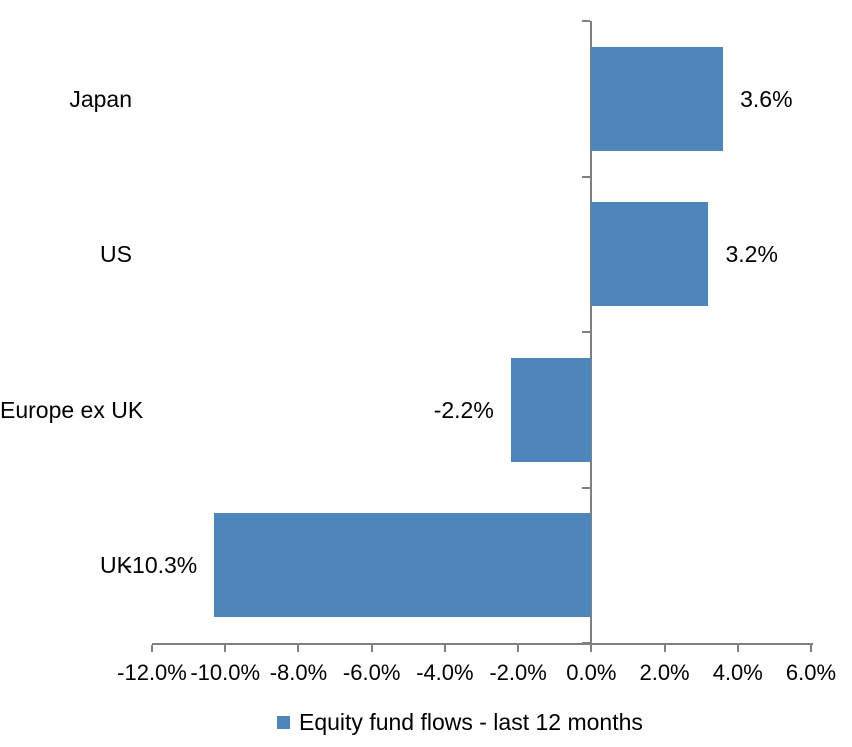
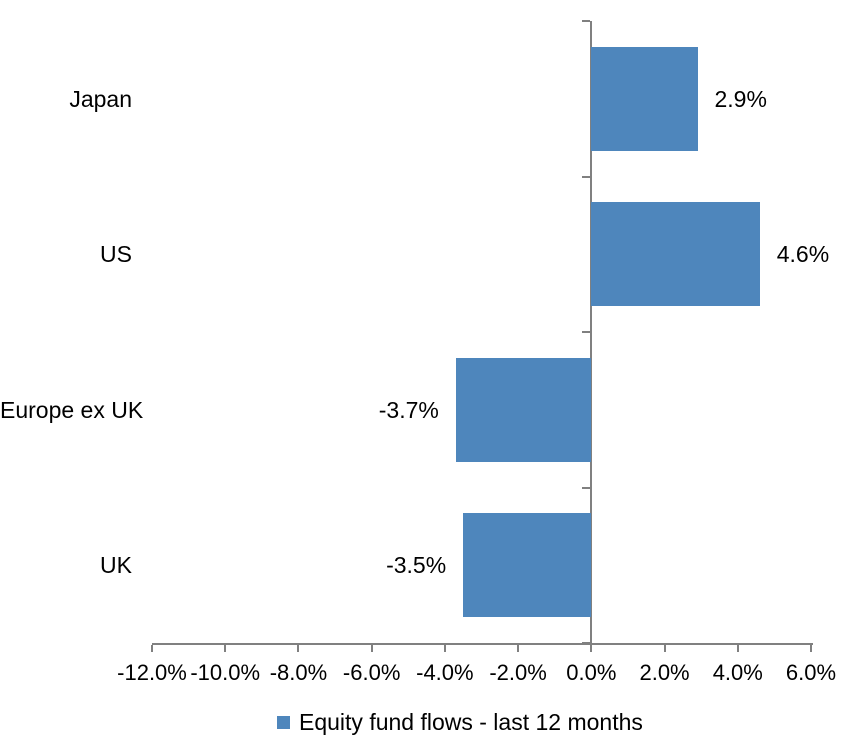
Japan: 3.6% -> 2.9%
US: 3.2% -> 4.6%
Europe ex UK: -2.2% -> -3.7%
UK: -10.3% -> -3.5%
